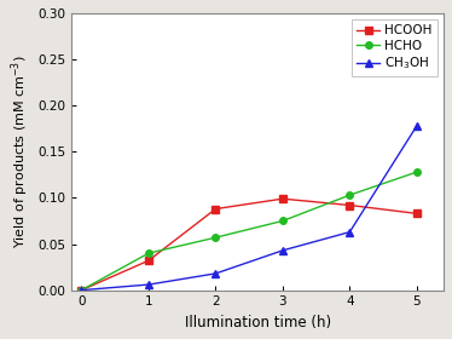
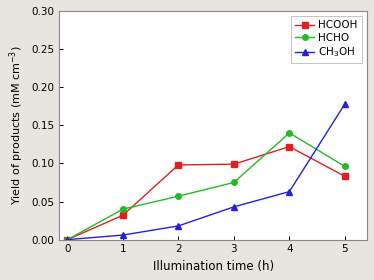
HCOOH/2: 0.088 -> 0.098
HCOOH/4: 0.092 -> 0.122
HCHO/4: 0.103 -> 0.140
HCHO/5: 0.128 -> 0.096
